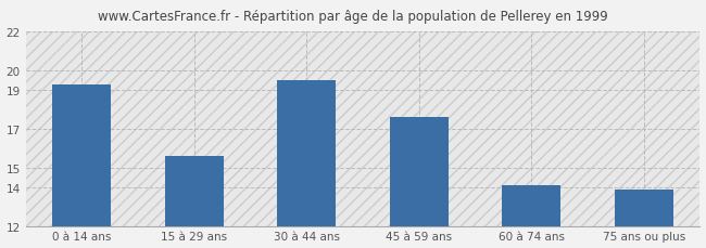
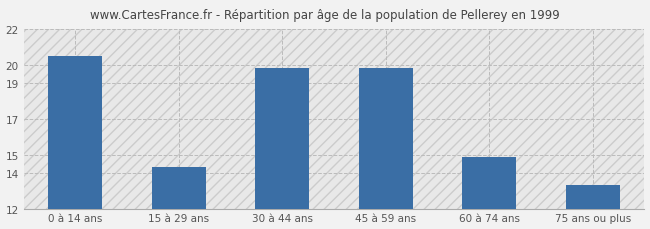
0 à 14 ans: 19.3 -> 20.5
15 à 29 ans: 15.6 -> 14.3
30 à 44 ans: 19.5 -> 19.9
45 à 59 ans: 17.6 -> 19.9
60 à 74 ans: 14.1 -> 14.8
75 ans ou plus: 13.9 -> 13.3
